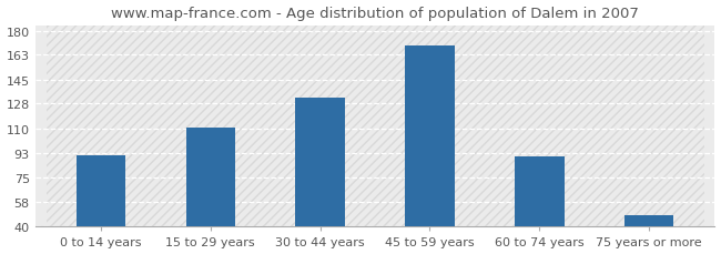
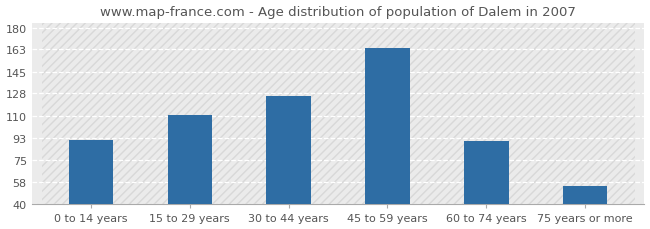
30 to 44 years: 132 -> 126
45 to 59 years: 170 -> 164
75 years or more: 48 -> 55
